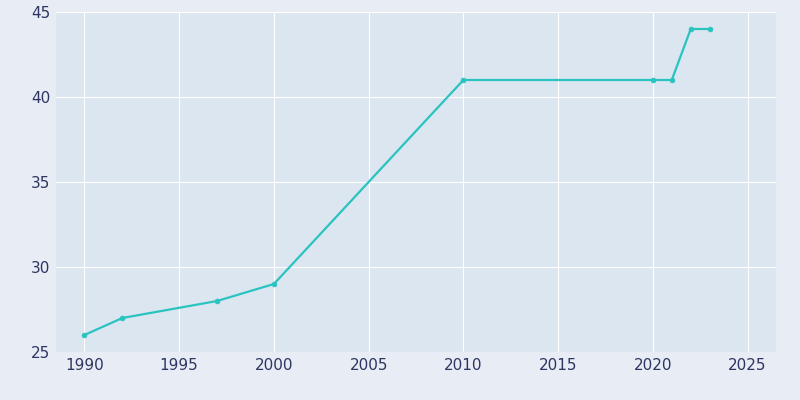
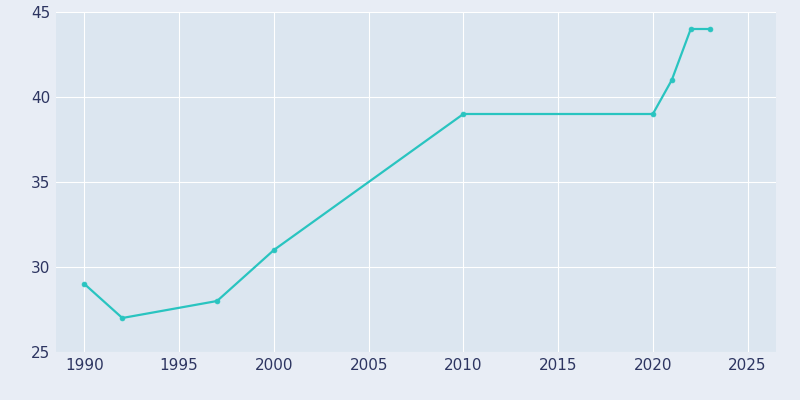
1990: 26 -> 29
2000: 29 -> 31
2010: 41 -> 39
2020: 41 -> 39
